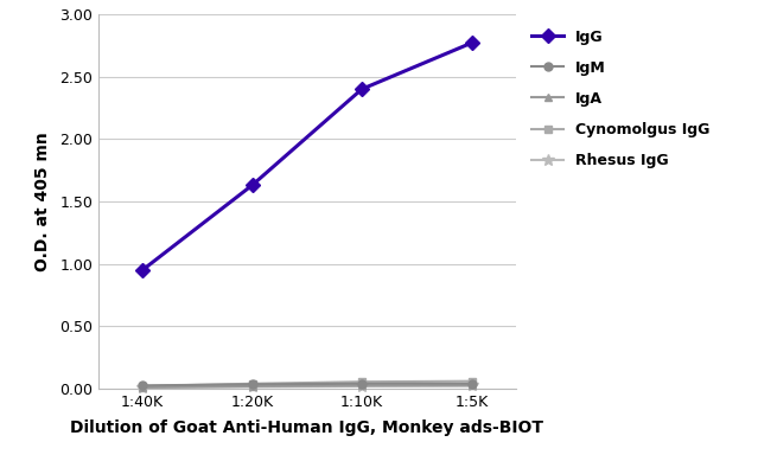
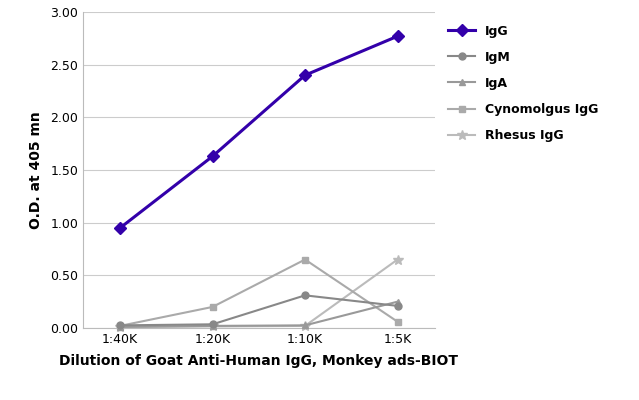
Cynomolgus IgG/1:20K: 0.04 -> 0.20
IgM/1:10K: 0.04 -> 0.31
Cynomolgus IgG/1:10K: 0.06 -> 0.65
IgM/1:5K: 0.04 -> 0.21
IgA/1:5K: 0.03 -> 0.25
Rhesus IgG/1:5K: 0.03 -> 0.65
